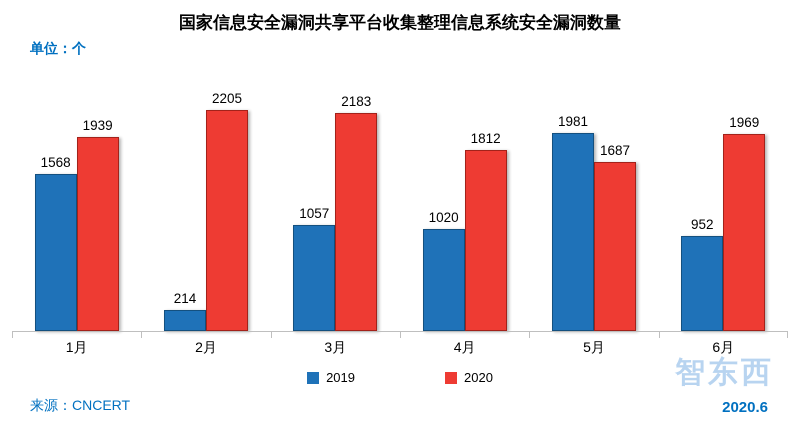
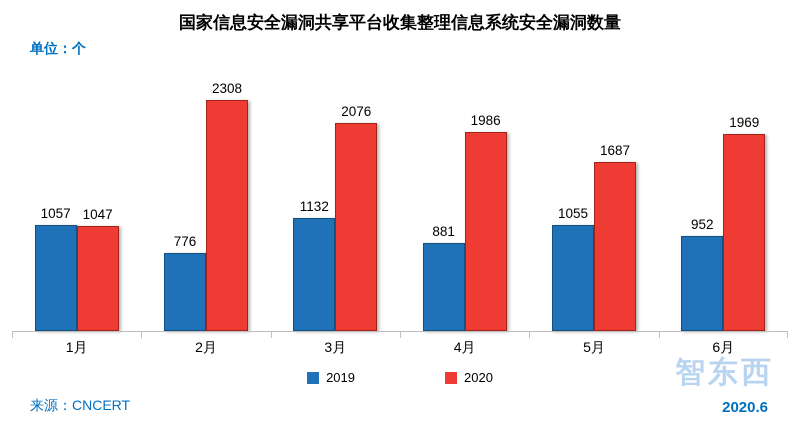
2019/1月: 1568 -> 1057
2020/1月: 1939 -> 1047
2019/2月: 214 -> 776
2020/2月: 2205 -> 2308
2019/3月: 1057 -> 1132
2020/3月: 2183 -> 2076
2019/4月: 1020 -> 881
2020/4月: 1812 -> 1986
2019/5月: 1981 -> 1055
